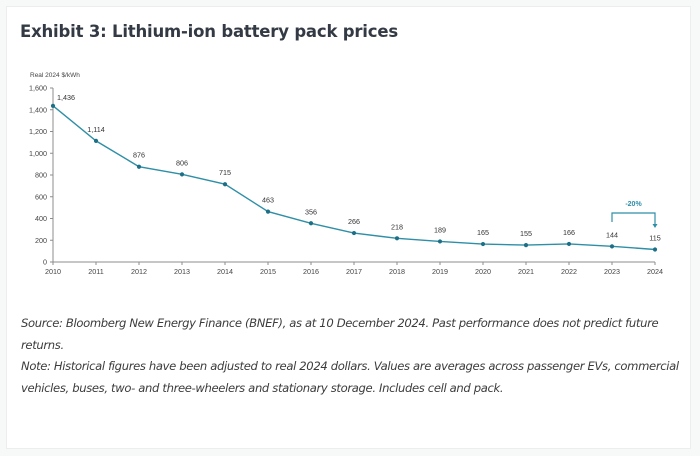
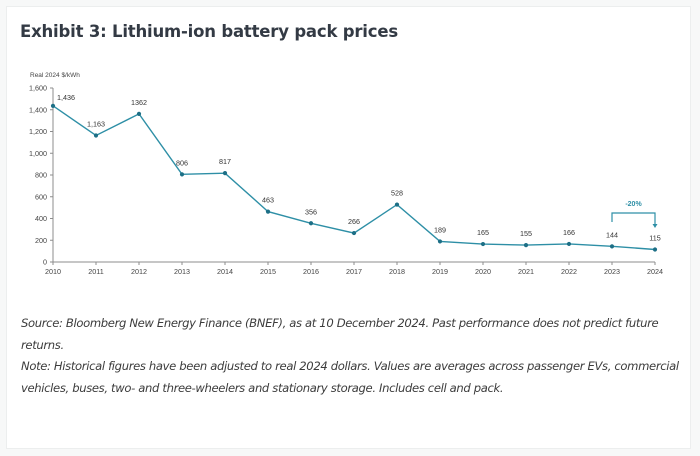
2011: 1,114 -> 1,163
2012: 876 -> 1362
2014: 715 -> 817
2018: 218 -> 528
